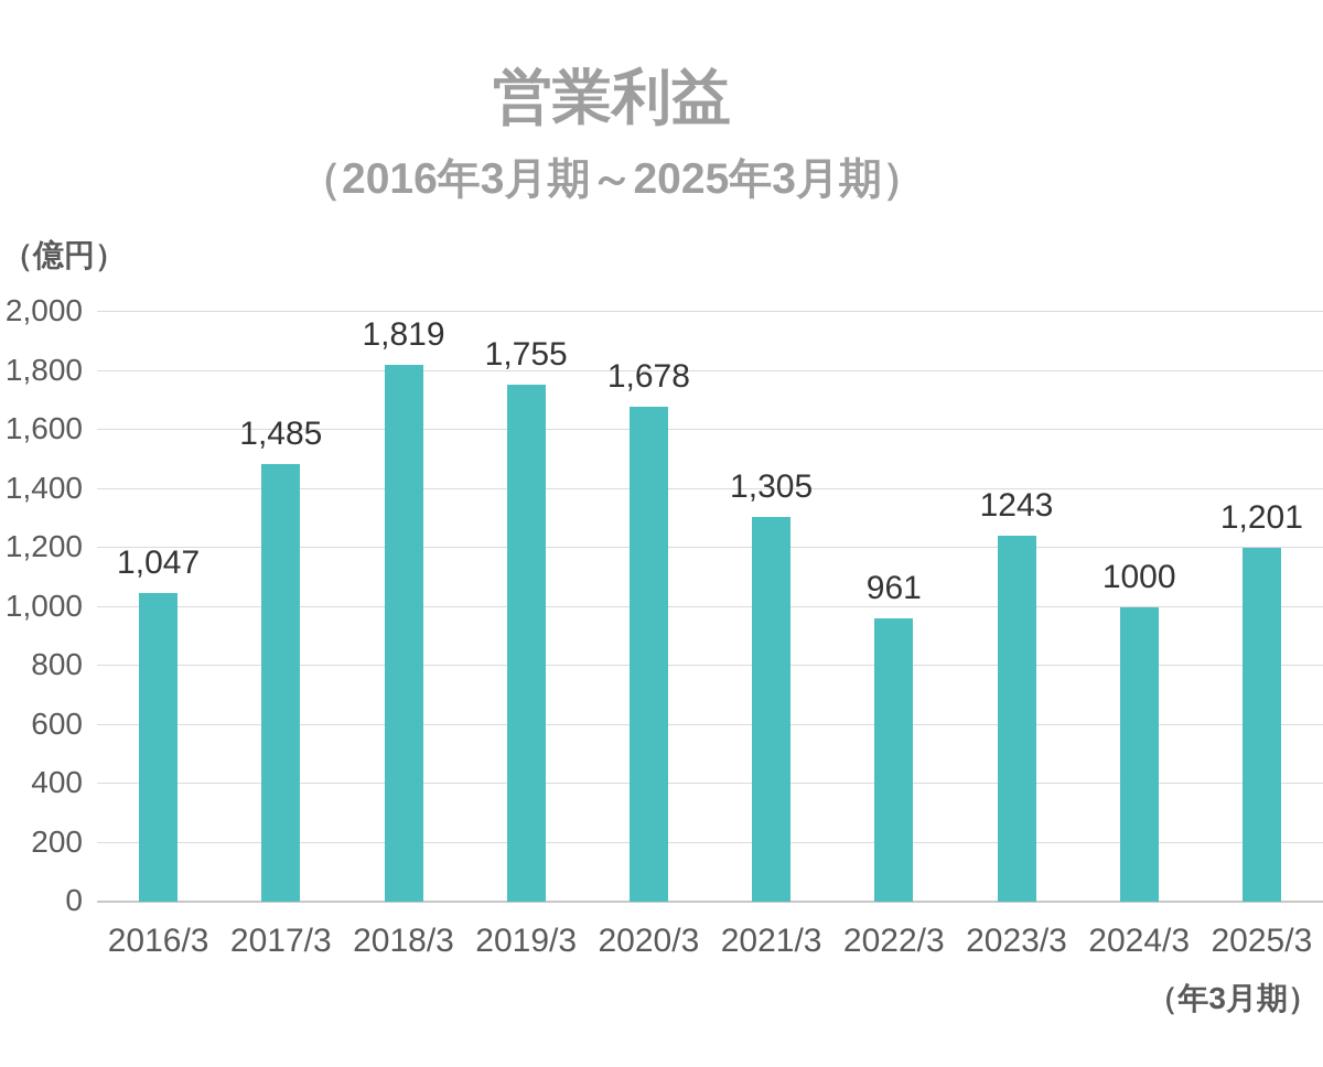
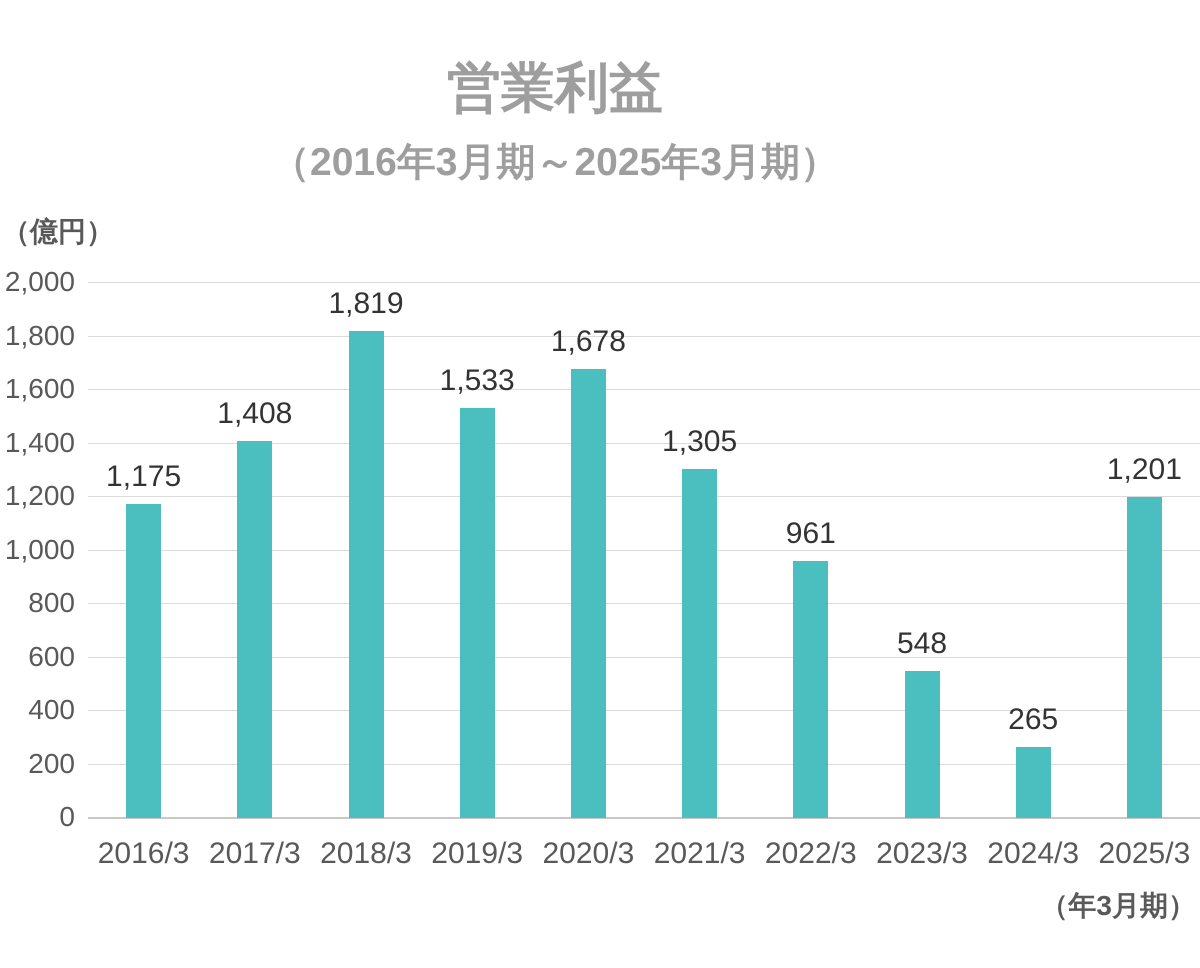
2016/3: 1,047 -> 1,175
2017/3: 1,485 -> 1,408
2019/3: 1,755 -> 1,533
2023/3: 1243 -> 548
2024/3: 1000 -> 265
